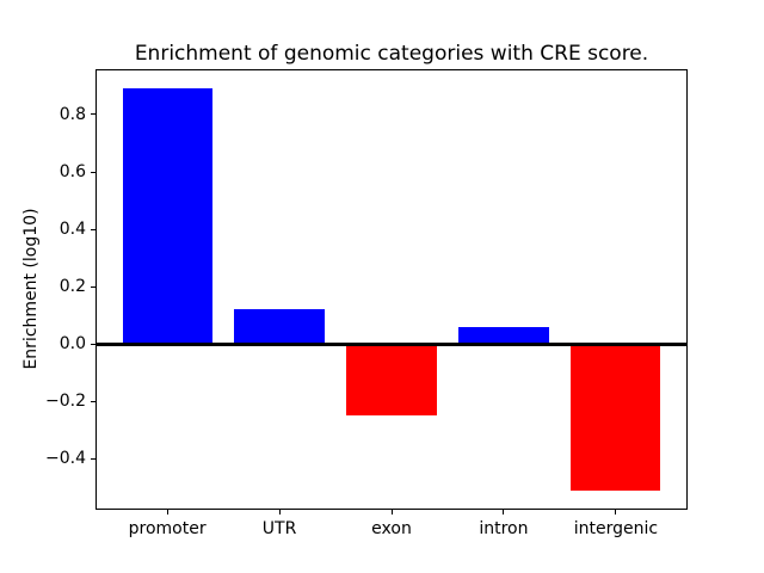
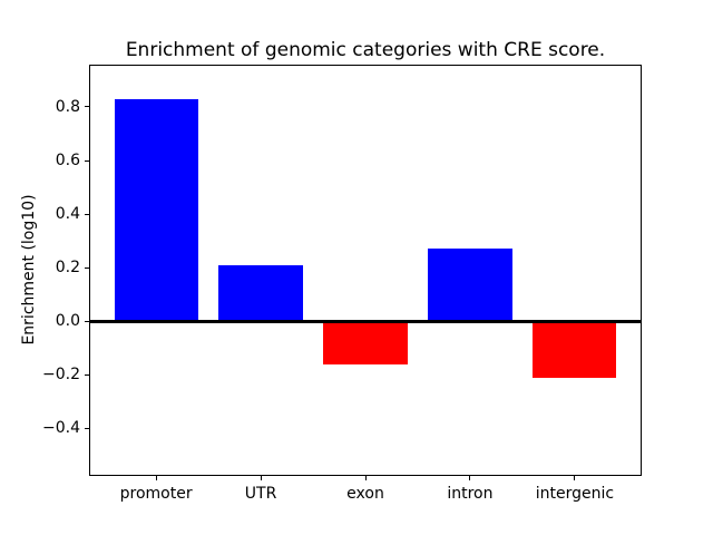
promoter: 0.89 -> 0.83
UTR: 0.12 -> 0.21
exon: -0.25 -> -0.16
intron: 0.06 -> 0.27
intergenic: -0.51 -> -0.21
